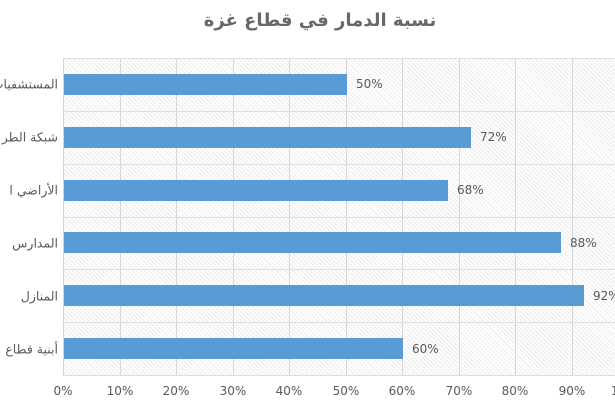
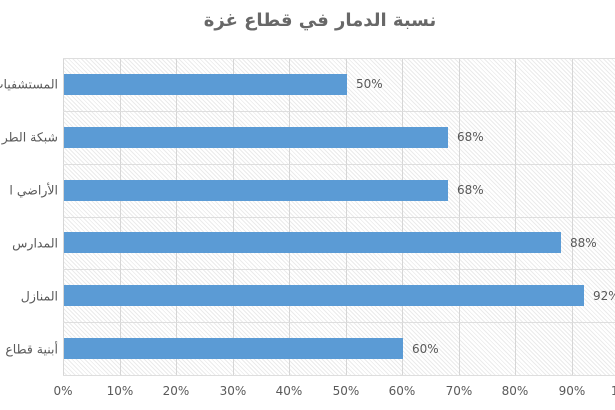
شبكة الطر: 72% -> 68%
